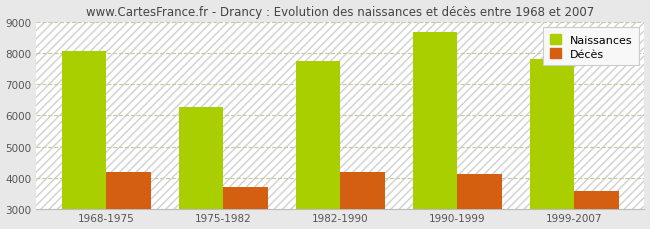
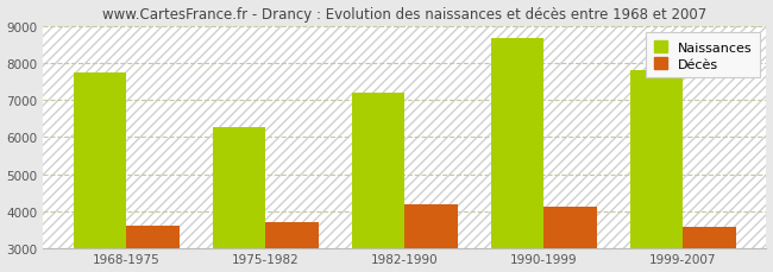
Naissances/1968-1975: 8050 -> 7750
Décès/1968-1975: 4200 -> 3620
Naissances/1982-1990: 7750 -> 7200
